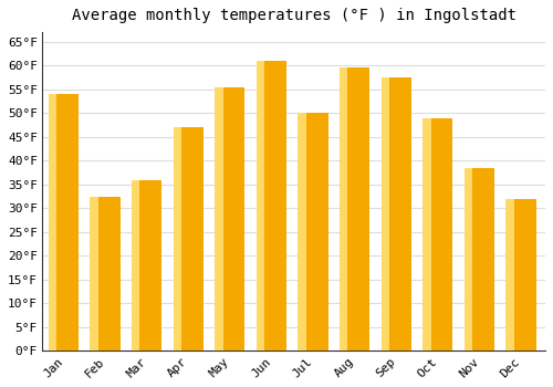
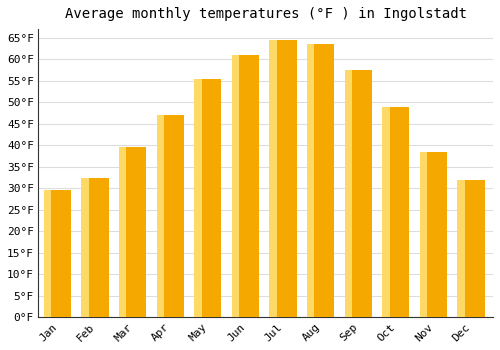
Jan: 54.0°F -> 29.5°F
Mar: 36.0°F -> 39.5°F
Jul: 50.0°F -> 64.5°F
Aug: 59.5°F -> 63.5°F
